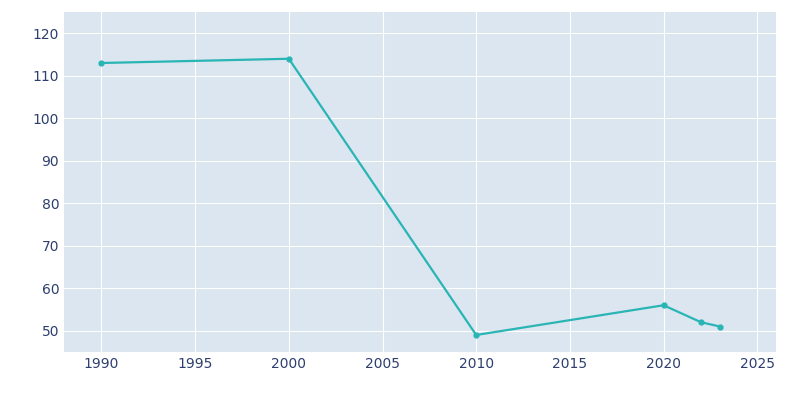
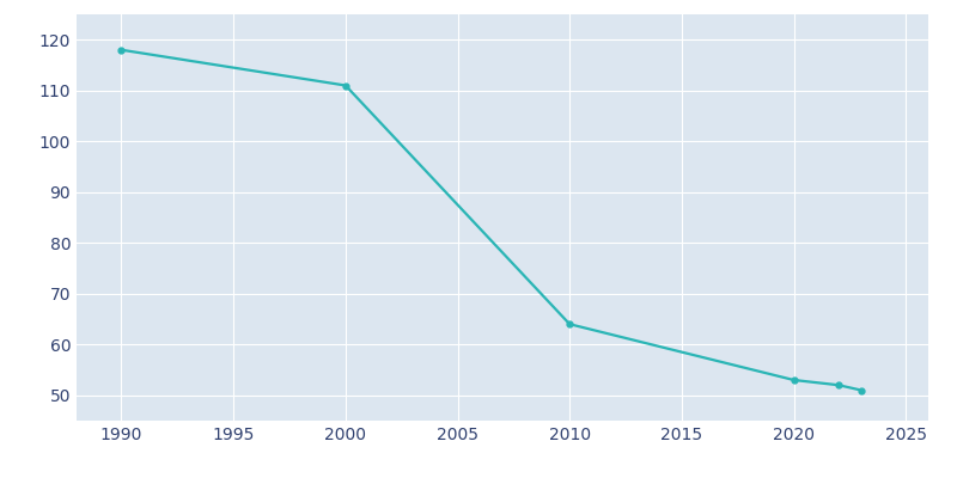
1990: 113 -> 118
2000: 114 -> 111
2010: 49 -> 64
2020: 56 -> 53
